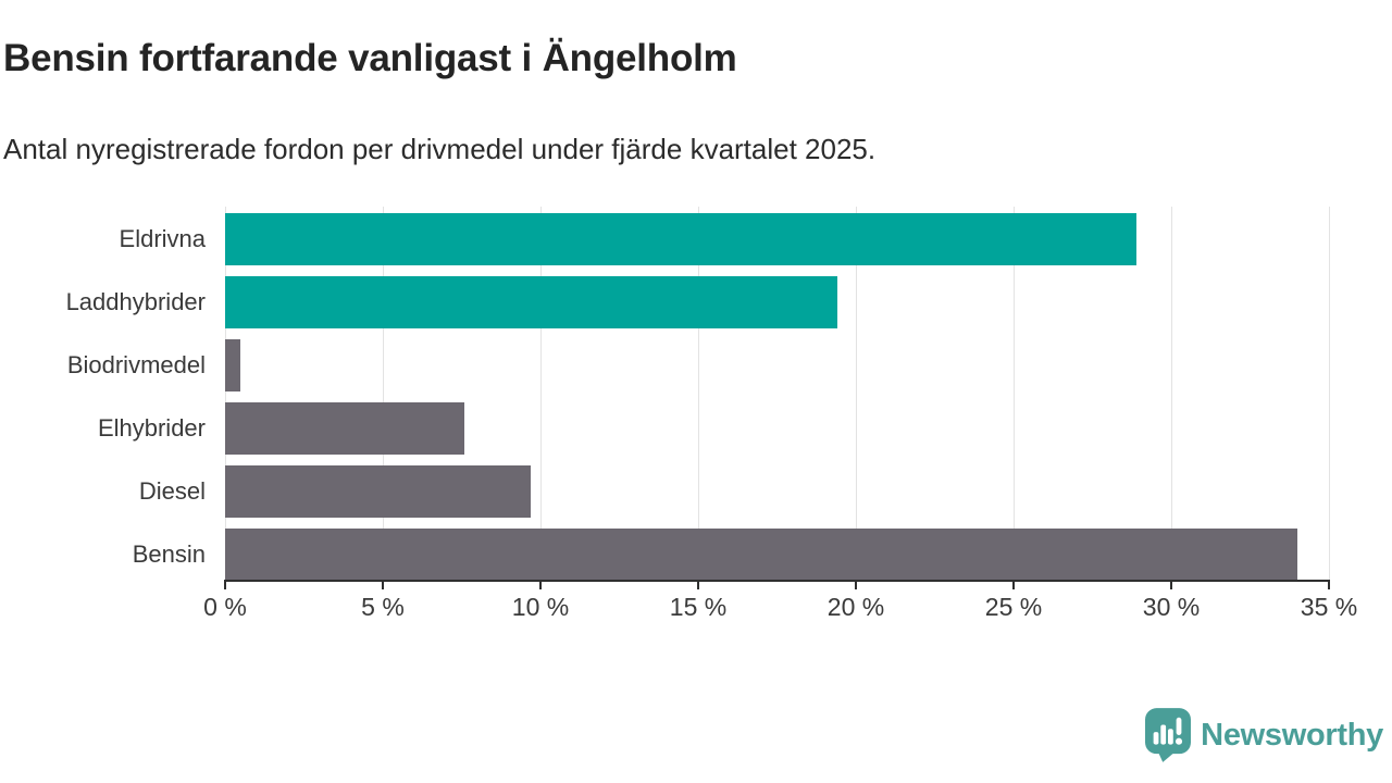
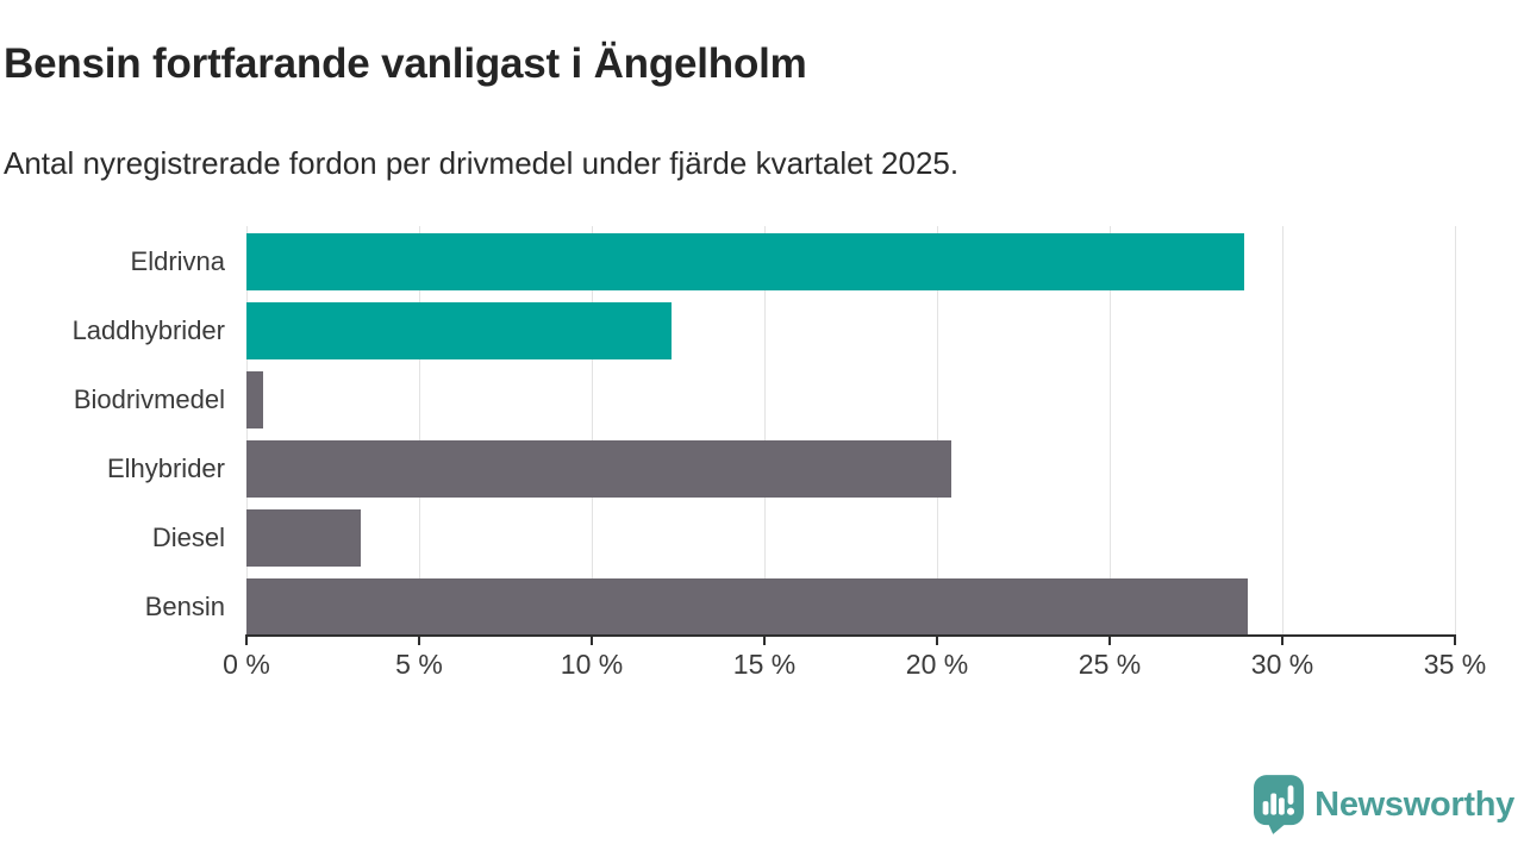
Laddhybrider: 19.4% -> 12.3%
Elhybrider: 7.6% -> 20.4%
Diesel: 9.7% -> 3.3%
Bensin: 34.0% -> 29.0%
